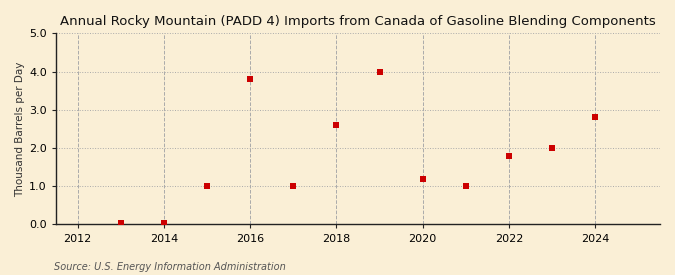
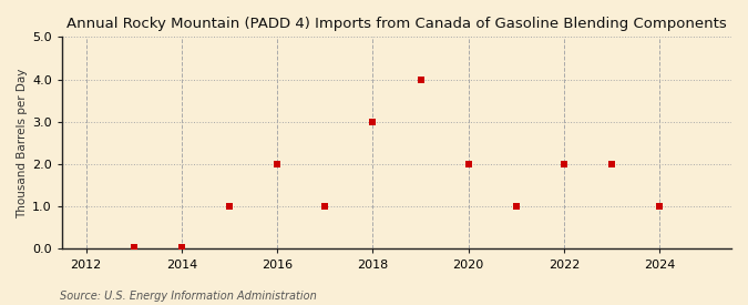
2016: 3.80 -> 2.00
2018: 2.60 -> 3.00
2020: 1.20 -> 2.00
2022: 1.80 -> 2.00
2024: 2.80 -> 1.00
